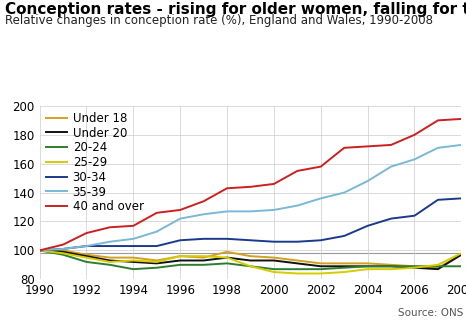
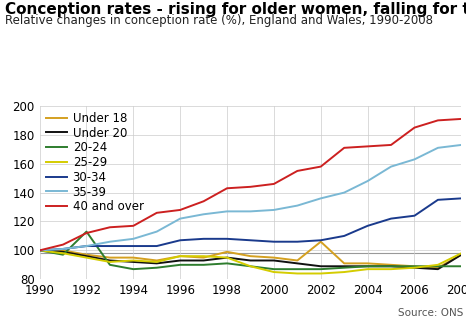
20-24/1992: 92 -> 113
Under 18/2002: 91 -> 106
40 and over/2006: 180 -> 185
